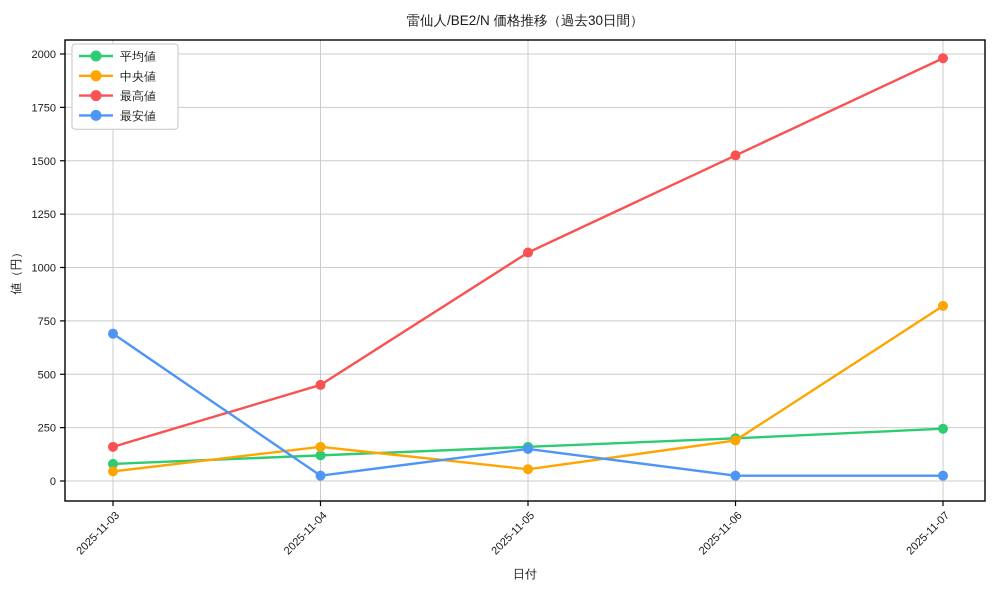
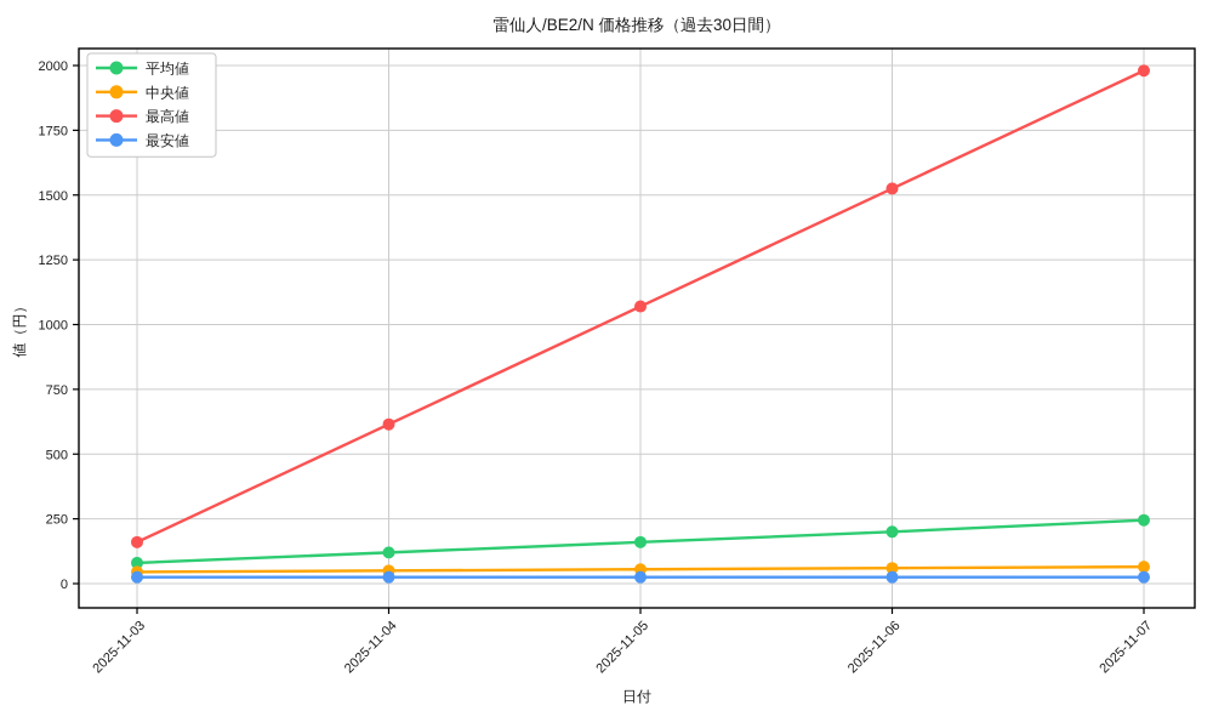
最安値/2025-11-03: 690 -> 20
中央値/2025-11-04: 160 -> 50
最高値/2025-11-04: 450 -> 620
最安値/2025-11-05: 150 -> 20
中央値/2025-11-06: 190 -> 60
中央値/2025-11-07: 820 -> 60
